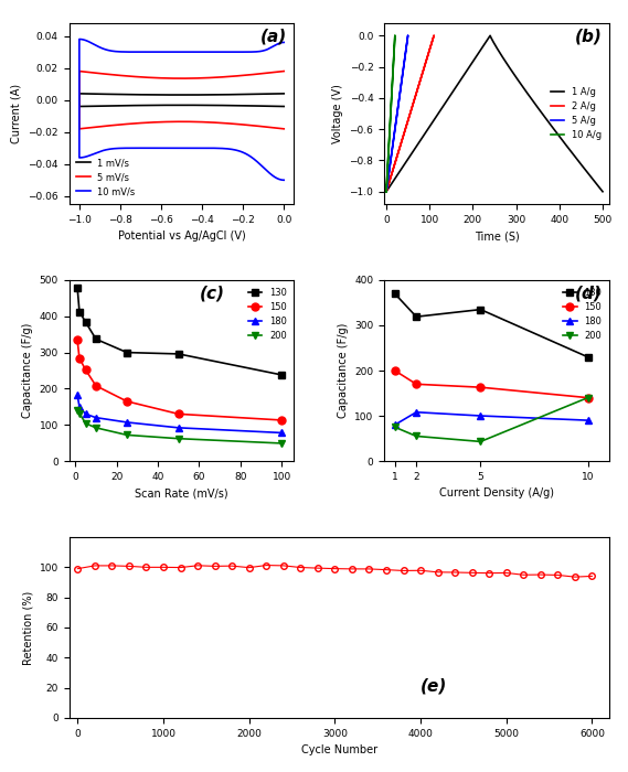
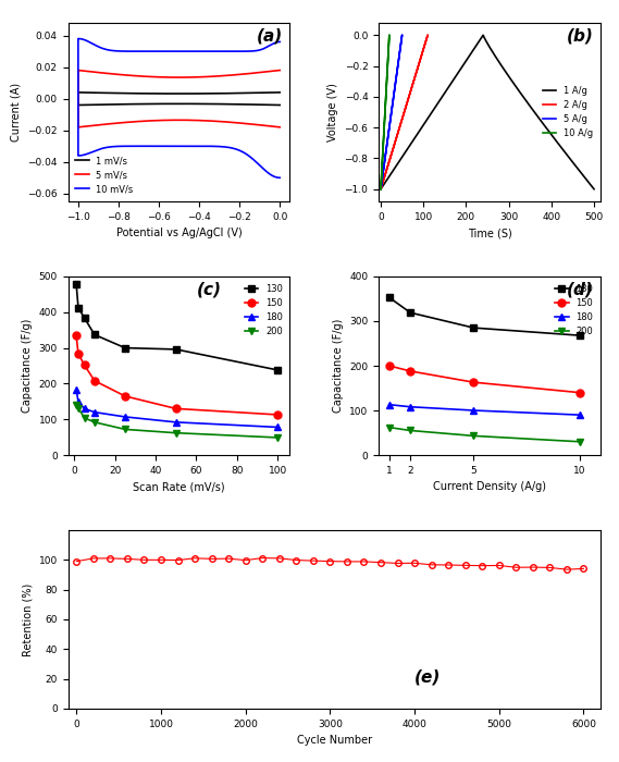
130/1: 370 -> 353
180/1: 80 -> 113
200/1: 75 -> 62
150/2: 170 -> 188
130/5: 335 -> 285
130/10: 230 -> 268
200/10: 140 -> 30
